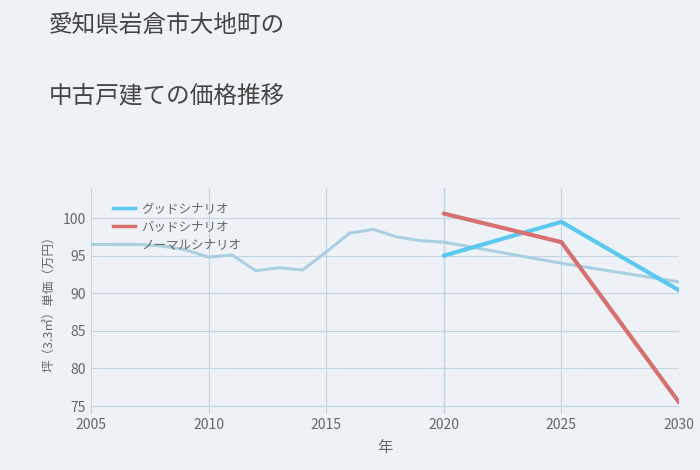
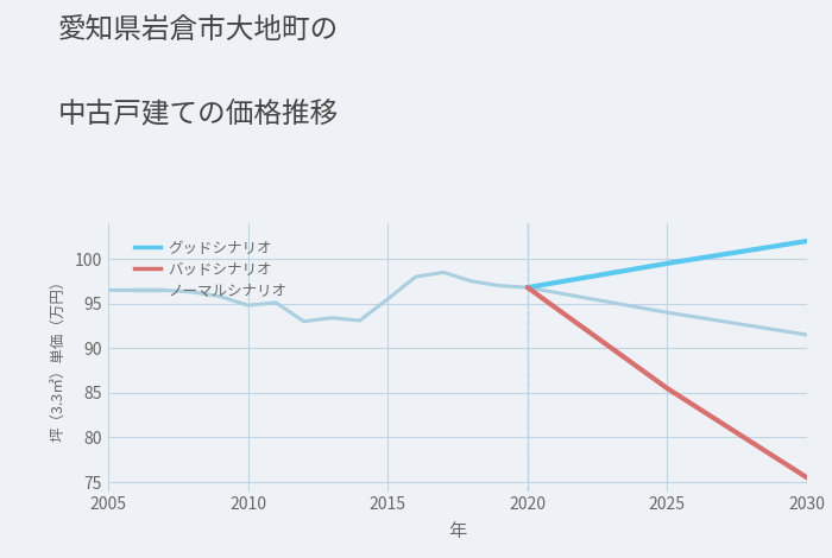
グッドシナリオ/2020: 95.0 -> 96.8
バッドシナリオ/2020: 100.6 -> 96.8
バッドシナリオ/2025: 96.8 -> 85.5
グッドシナリオ/2030: 90.4 -> 102.0
